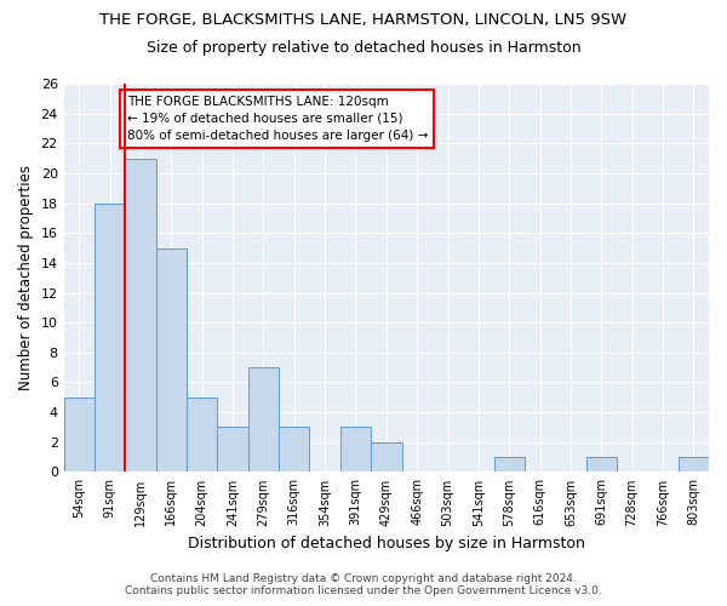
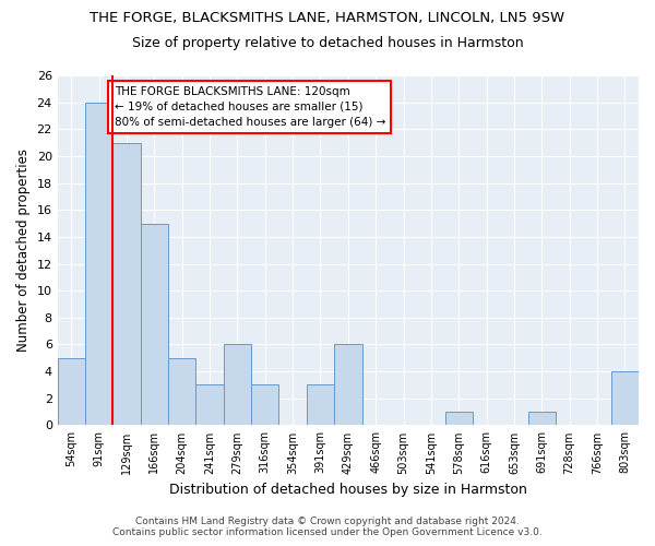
91sqm: 18 -> 24
279sqm: 7 -> 6
429sqm: 2 -> 6
803sqm: 1 -> 4
